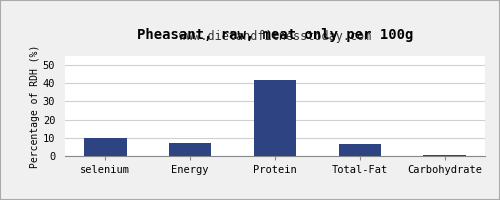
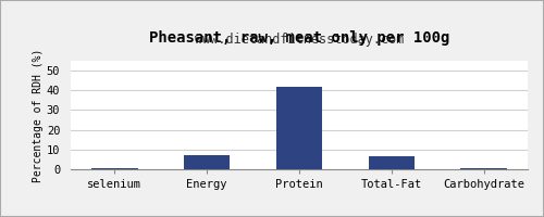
selenium: 10 -> 0
